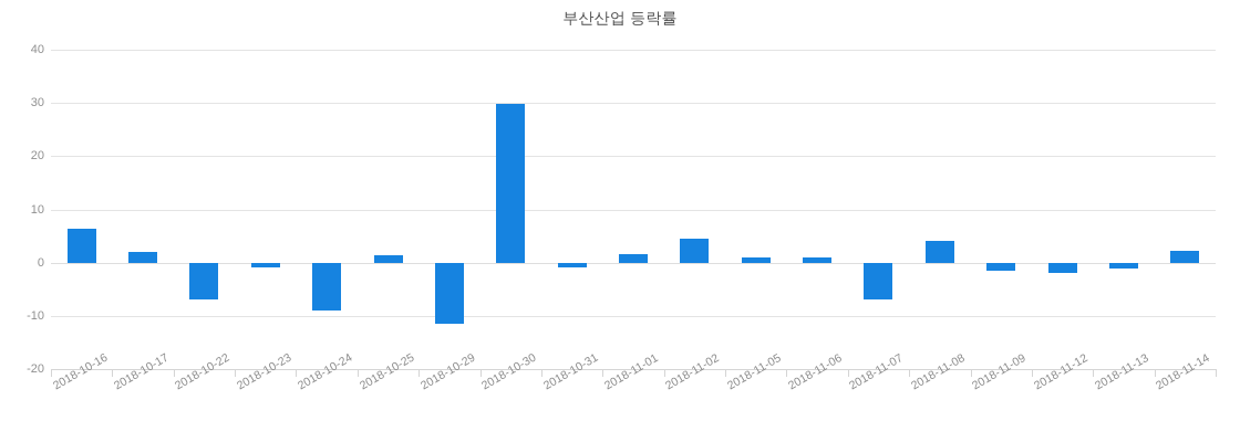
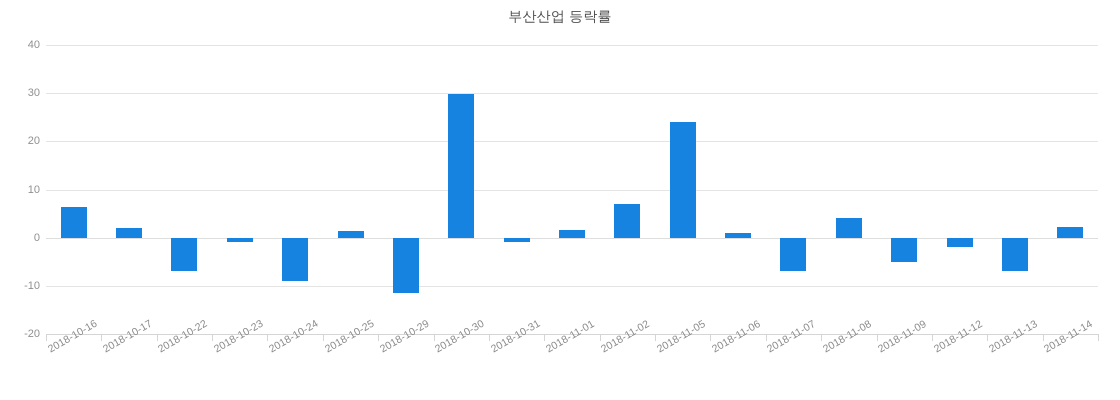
2018-11-02: 5 -> 7
2018-11-05: 1 -> 24
2018-11-09: -2 -> -5
2018-11-13: -1 -> -7
